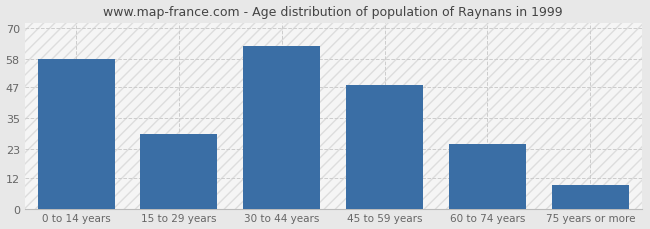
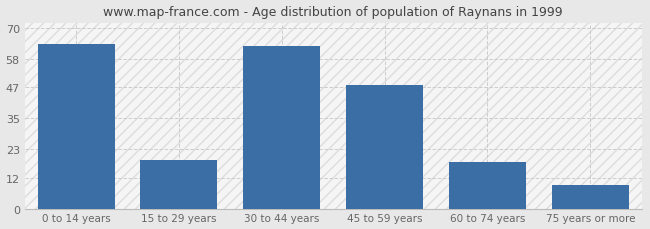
0 to 14 years: 58 -> 64
15 to 29 years: 29 -> 19
60 to 74 years: 25 -> 18
